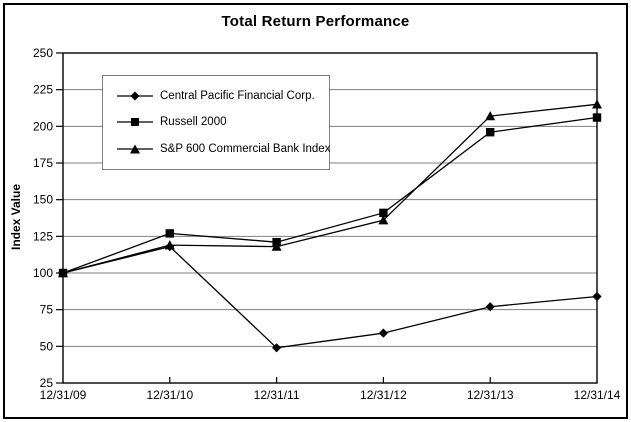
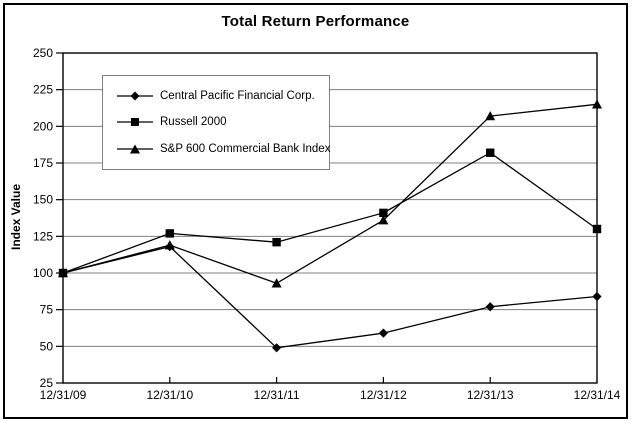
S&P 600 Commercial Bank Index/12/31/11: 118 -> 93
Russell 2000/12/31/13: 196 -> 182
Russell 2000/12/31/14: 206 -> 130
